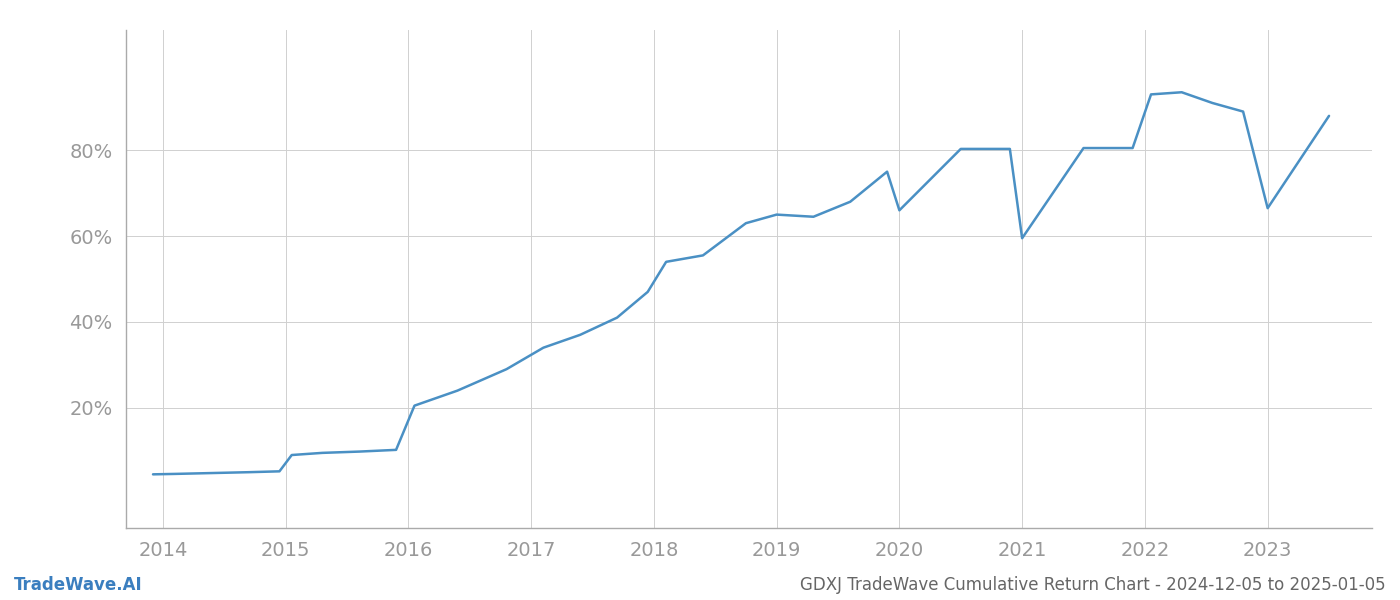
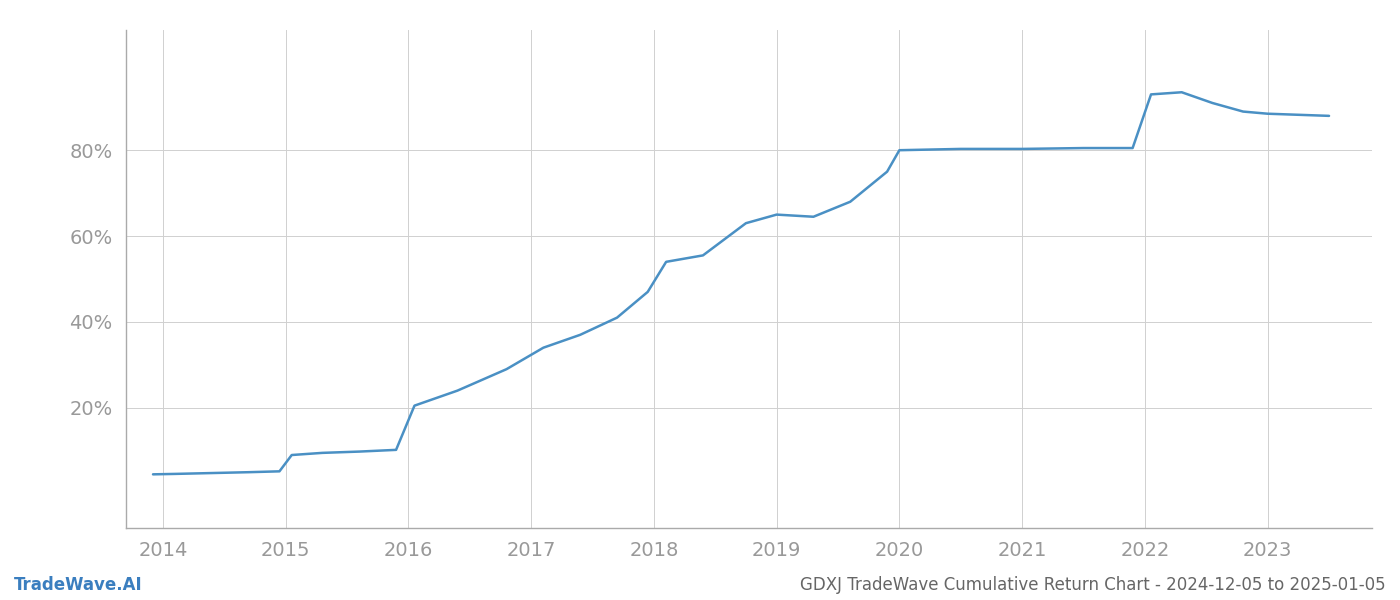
2020: 66.0% -> 80.0%
2021: 59.5% -> 80.3%
2023: 66.5% -> 88.5%
